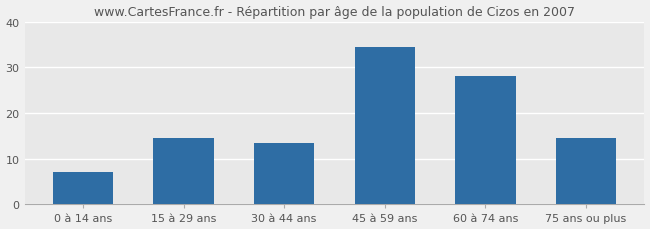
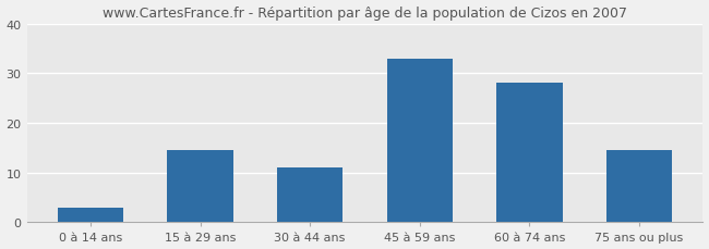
0 à 14 ans: 7.0 -> 3.0
30 à 44 ans: 13.5 -> 11.0
45 à 59 ans: 34.5 -> 33.0
